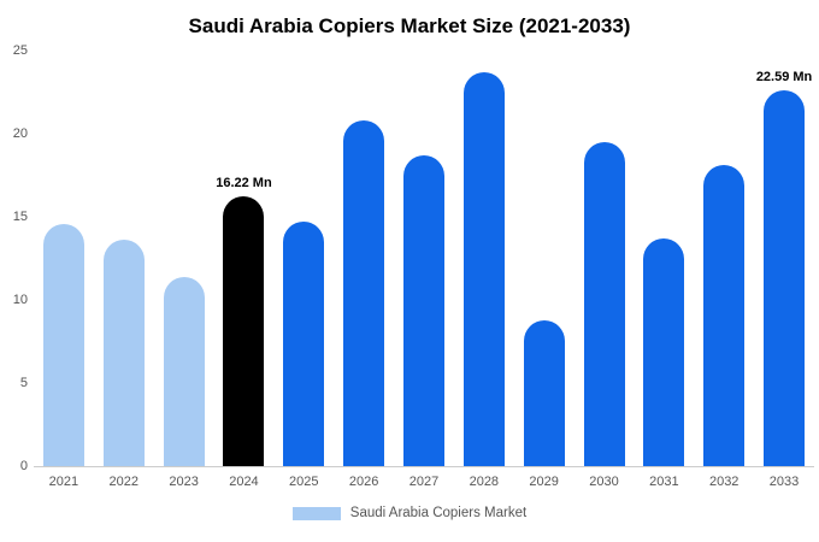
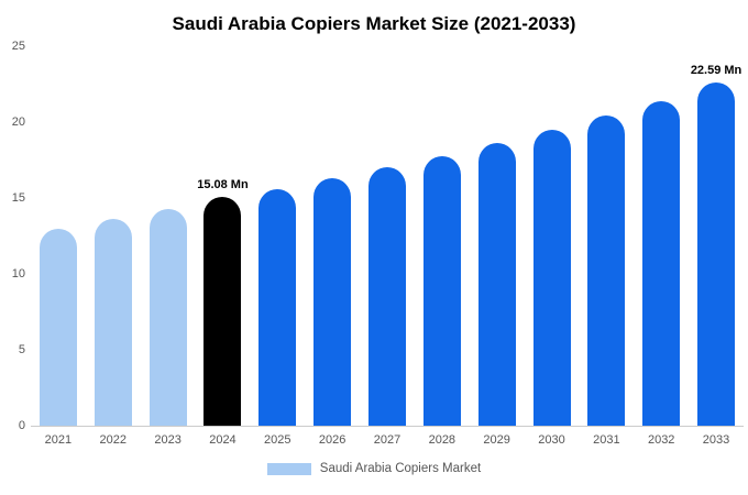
2021: 14.6 -> 12.9
2023: 11.4 -> 14.2
2024: 16.22 -> 15.08
2025: 14.7 -> 15.6
2026: 20.8 -> 16.3
2027: 18.7 -> 17.0
2028: 23.7 -> 17.8
2029: 8.8 -> 18.6
2031: 13.7 -> 20.4
2032: 18.1 -> 21.4
